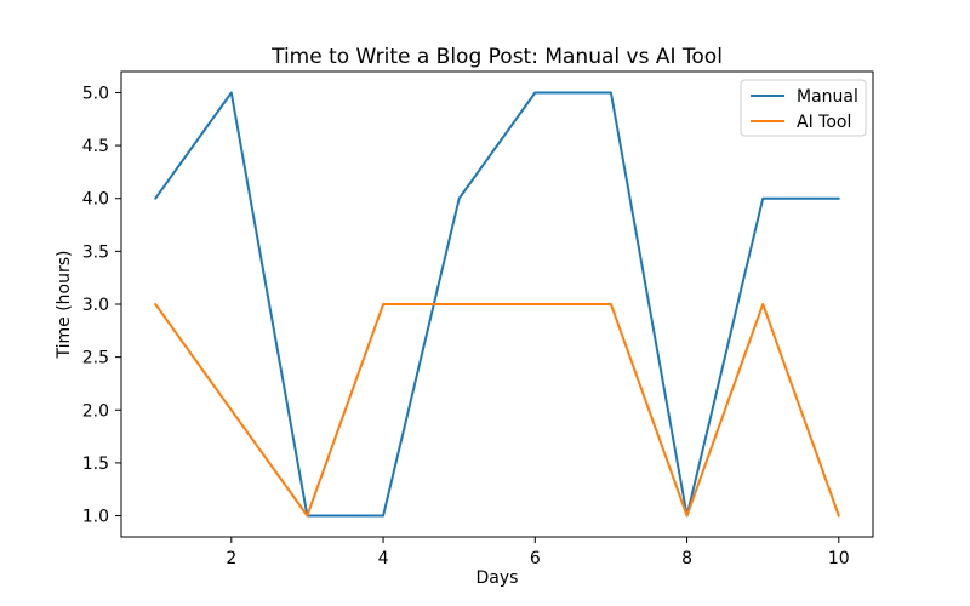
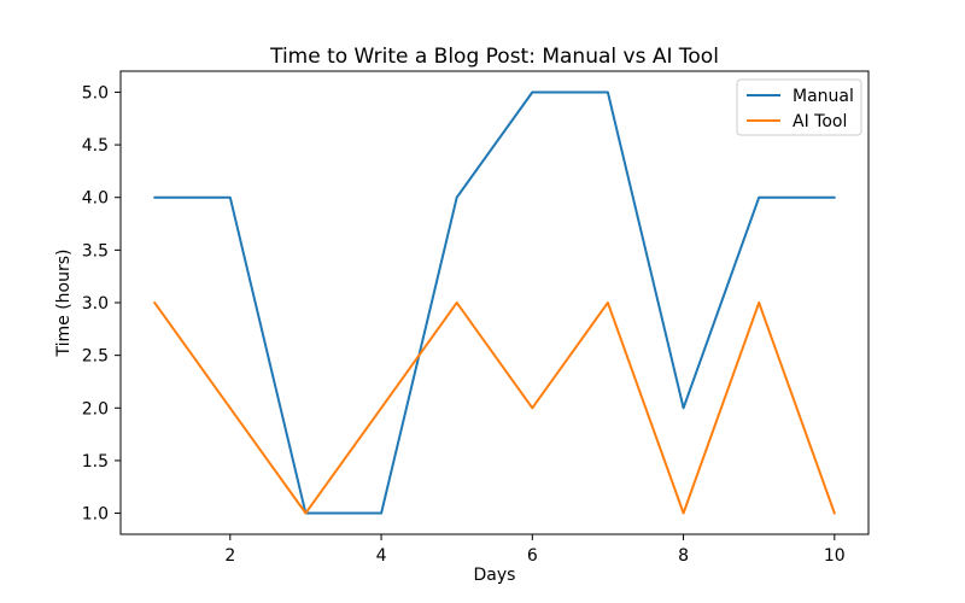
Manual/2: 5 -> 4
AI Tool/4: 3 -> 2
AI Tool/6: 3 -> 2
Manual/8: 1 -> 2
